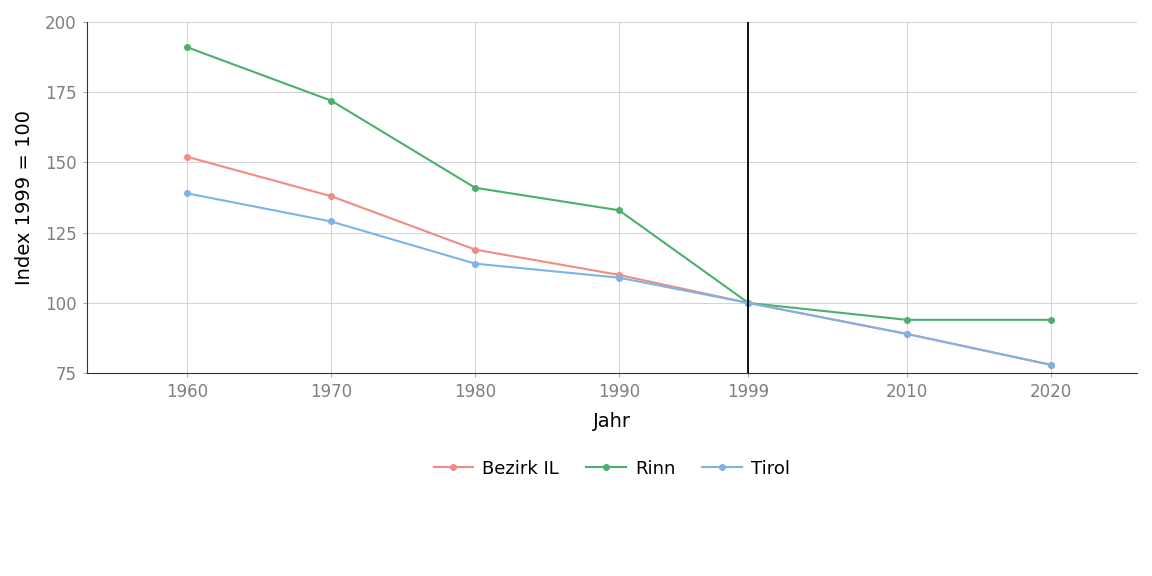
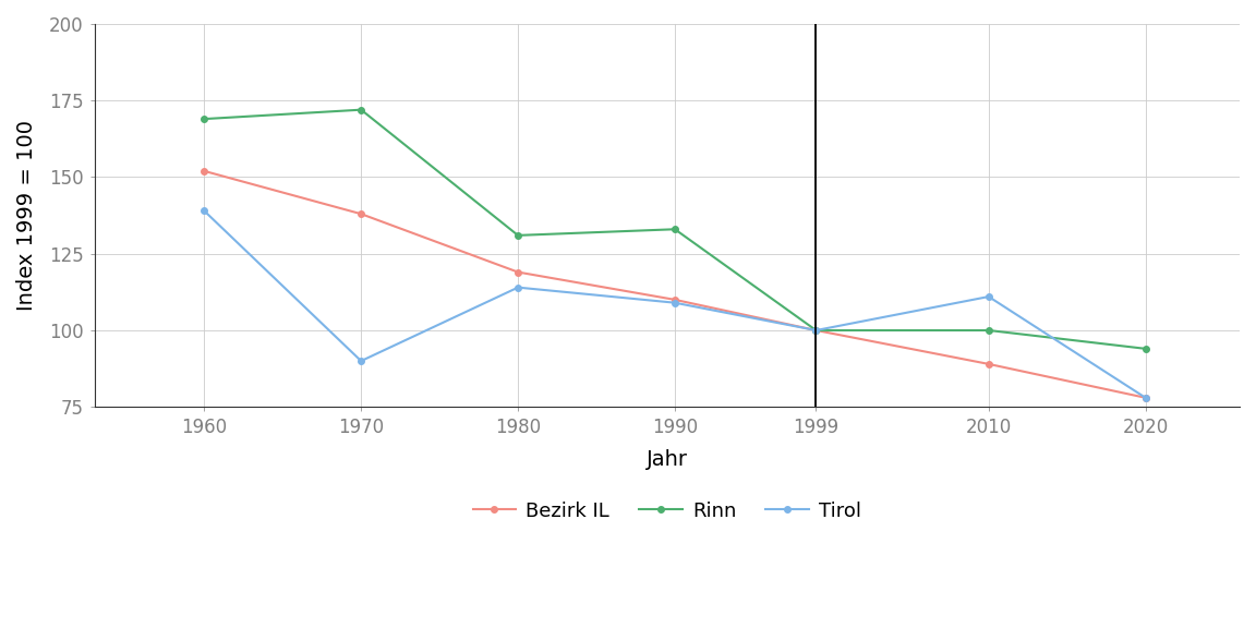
Rinn/1960: 191 -> 169
Tirol/1970: 129 -> 90
Rinn/1980: 141 -> 131
Rinn/2010: 94 -> 100
Tirol/2010: 89 -> 111
